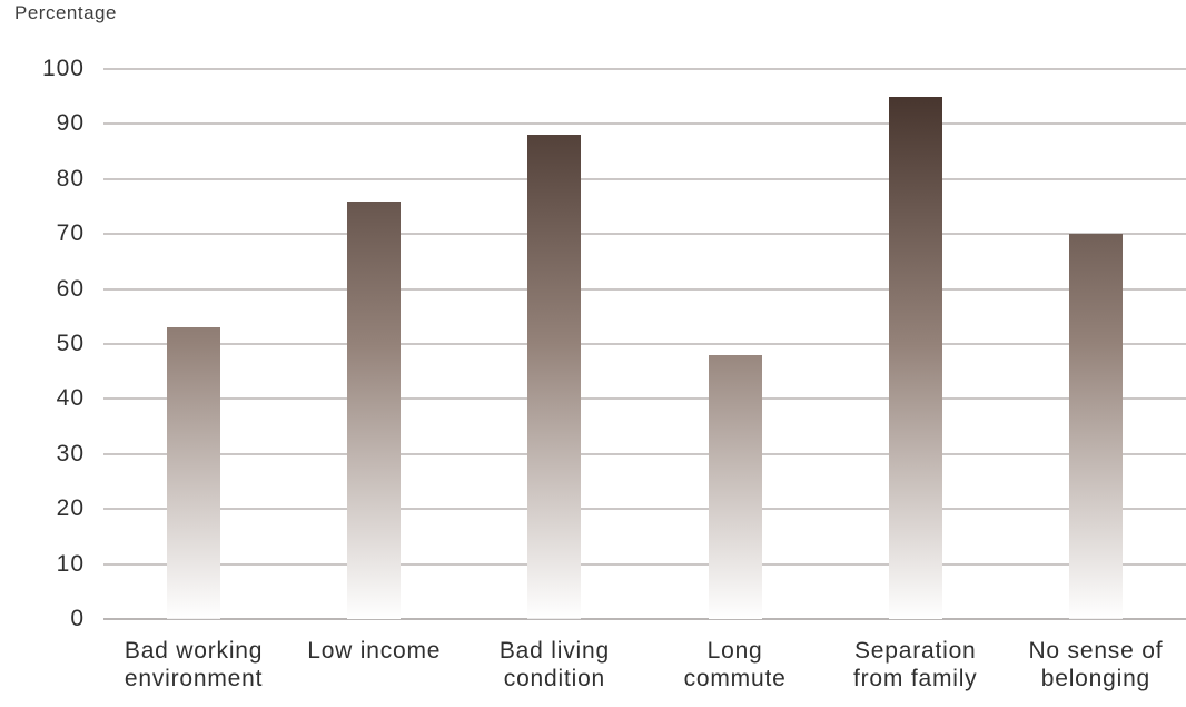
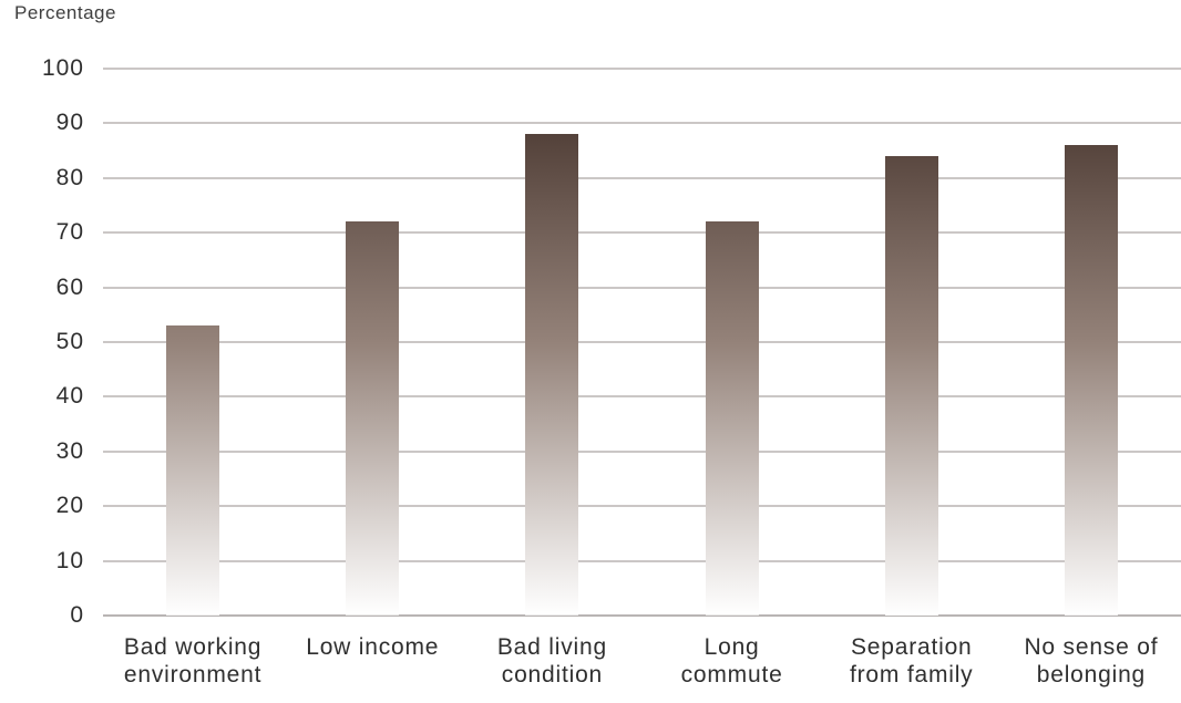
Low income: 76 -> 72
Long commute: 48 -> 72
Separation from family: 95 -> 84
No sense of belonging: 70 -> 86
